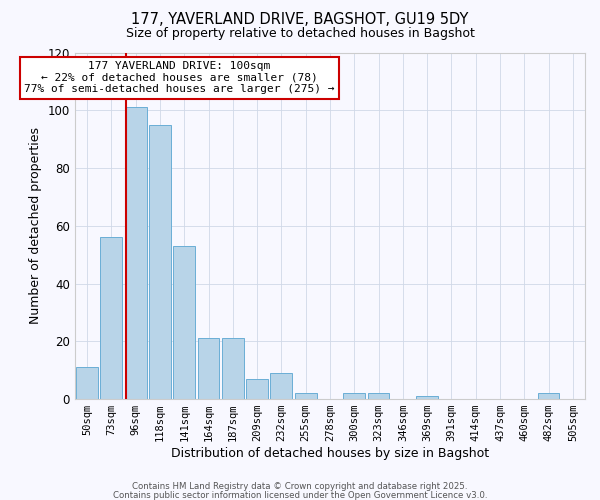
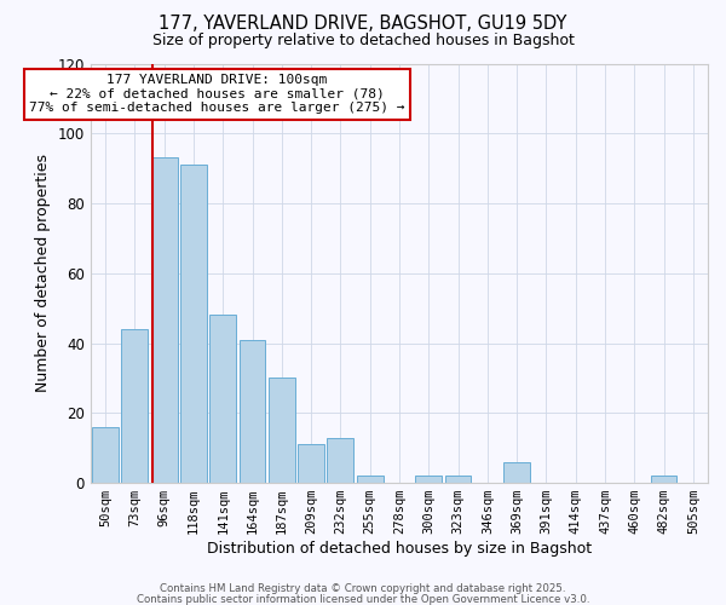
50sqm: 11 -> 16
73sqm: 56 -> 44
96sqm: 101 -> 93
118sqm: 95 -> 91
141sqm: 53 -> 48
164sqm: 21 -> 41
187sqm: 21 -> 30
209sqm: 7 -> 11
232sqm: 9 -> 13
369sqm: 1 -> 6
